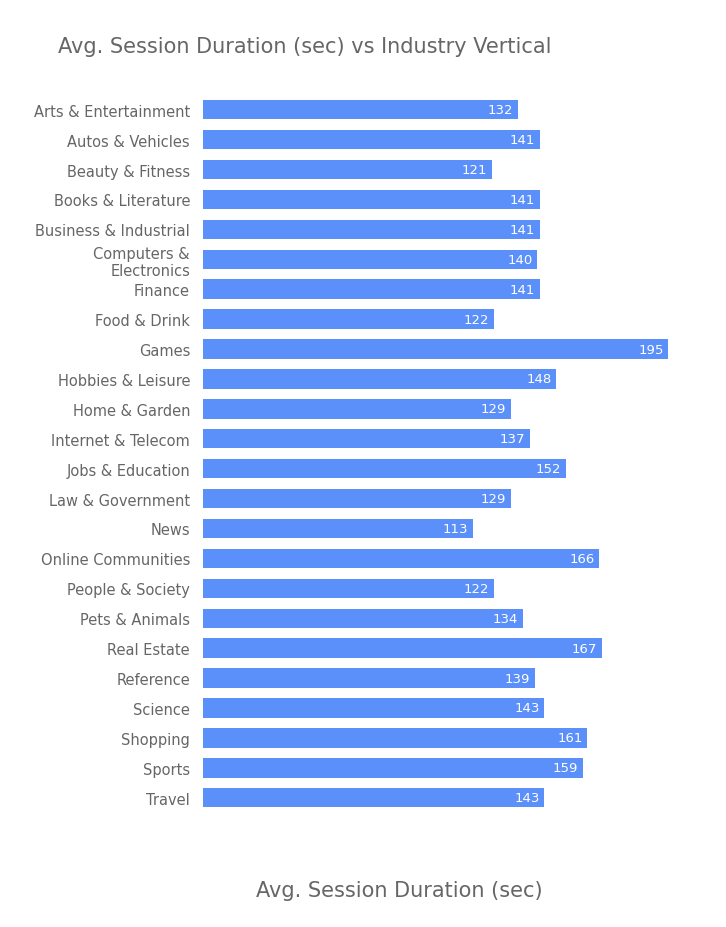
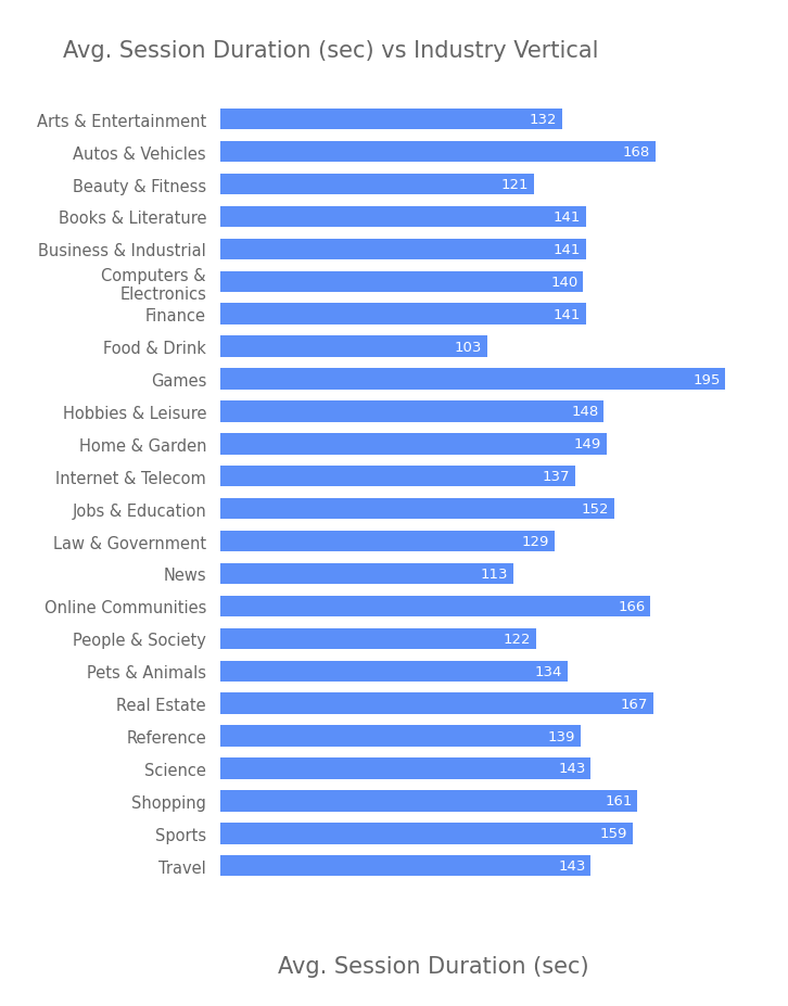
Autos & Vehicles: 141 -> 168
Food & Drink: 122 -> 103
Home & Garden: 129 -> 149
